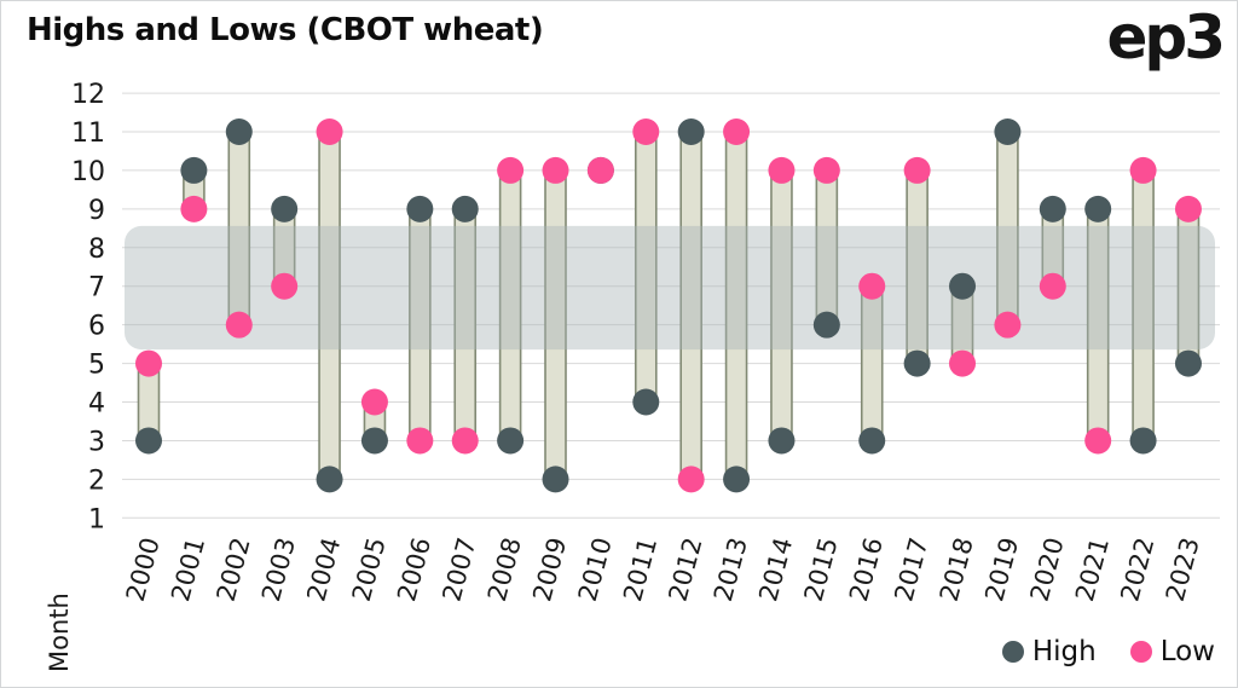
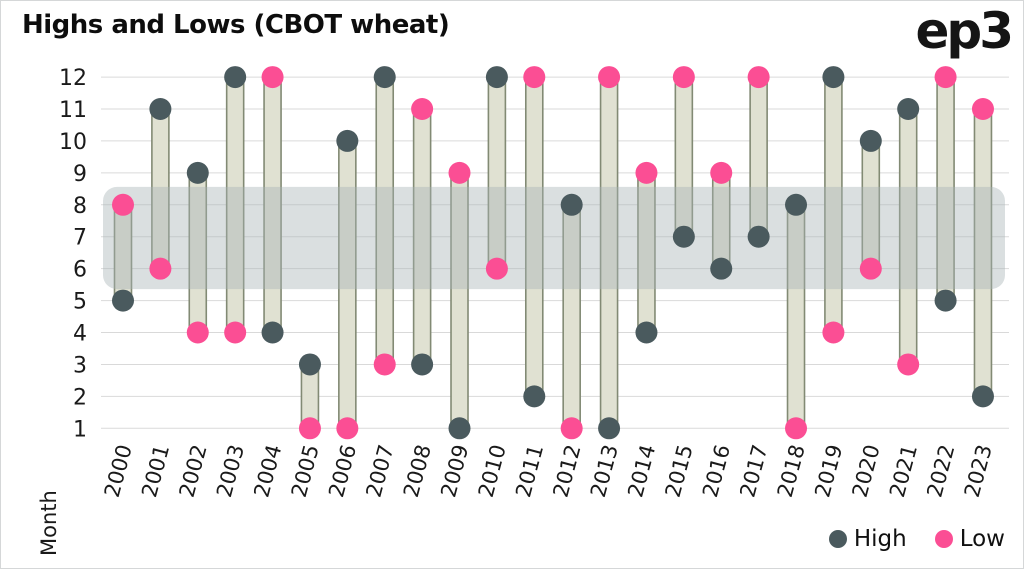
High/2000: 3 -> 5
Low/2000: 5 -> 8
High/2001: 10 -> 11
Low/2001: 9 -> 6
High/2002: 11 -> 9
Low/2002: 6 -> 4
High/2003: 9 -> 12
Low/2003: 7 -> 4
High/2004: 2 -> 4
Low/2004: 11 -> 12
Low/2005: 4 -> 1
High/2006: 9 -> 10
Low/2006: 3 -> 1
High/2007: 9 -> 12
Low/2008: 10 -> 11
High/2009: 2 -> 1
Low/2009: 10 -> 9
High/2010: 10 -> 12
Low/2010: 10 -> 6
High/2011: 4 -> 2
Low/2011: 11 -> 12
High/2012: 11 -> 8
Low/2012: 2 -> 1
High/2013: 2 -> 1
Low/2013: 11 -> 12
High/2014: 3 -> 4
Low/2014: 10 -> 9
High/2015: 6 -> 7
Low/2015: 10 -> 12
High/2016: 3 -> 6
Low/2016: 7 -> 9
High/2017: 5 -> 7
Low/2017: 10 -> 12
High/2018: 7 -> 8
Low/2018: 5 -> 1
High/2019: 11 -> 12
Low/2019: 6 -> 4
High/2020: 9 -> 10
Low/2020: 7 -> 6
High/2021: 9 -> 11
High/2022: 3 -> 5
Low/2022: 10 -> 12
High/2023: 5 -> 2
Low/2023: 9 -> 11
